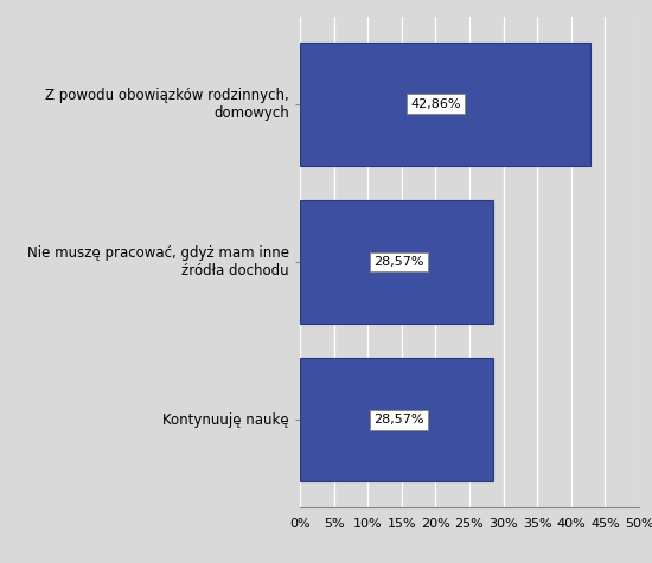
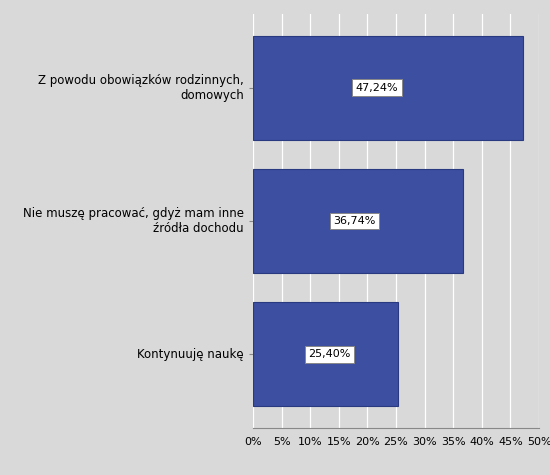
Z powodu obowiązków rodzinnych, domowych: 42,86% -> 47,24%
Nie muszę pracować, gdyż mam inne źródła dochodu: 28,57% -> 36,74%
Kontynuuję naukę: 28,57% -> 25,40%
